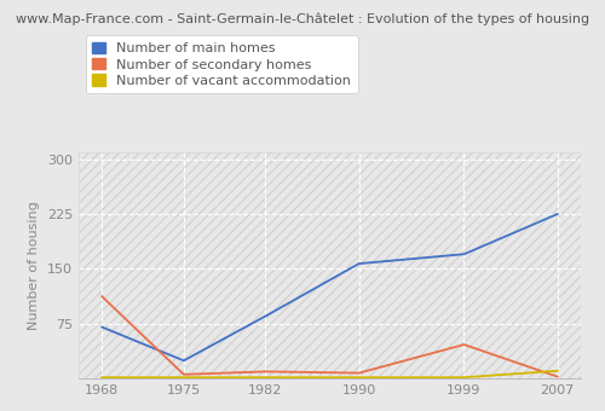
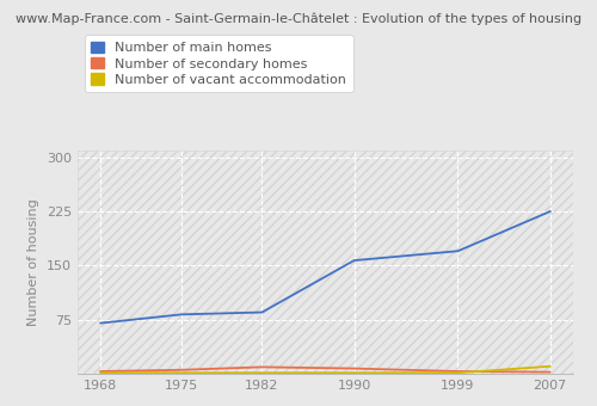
Number of secondary homes/1968: 112 -> 3
Number of main homes/1975: 24 -> 82
Number of secondary homes/1999: 46 -> 3
